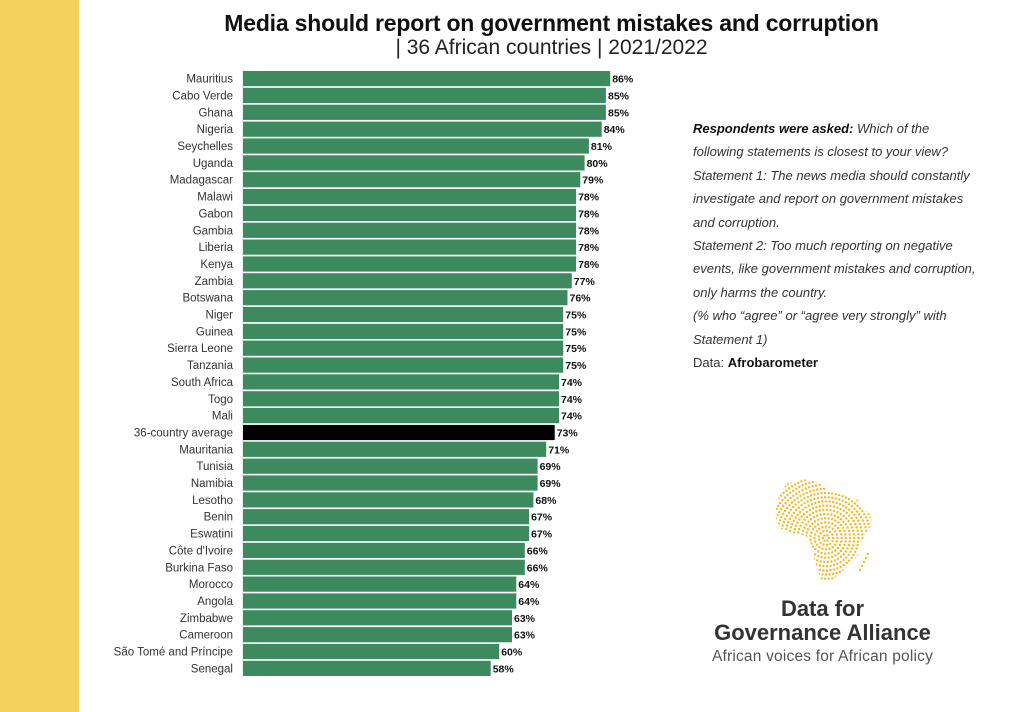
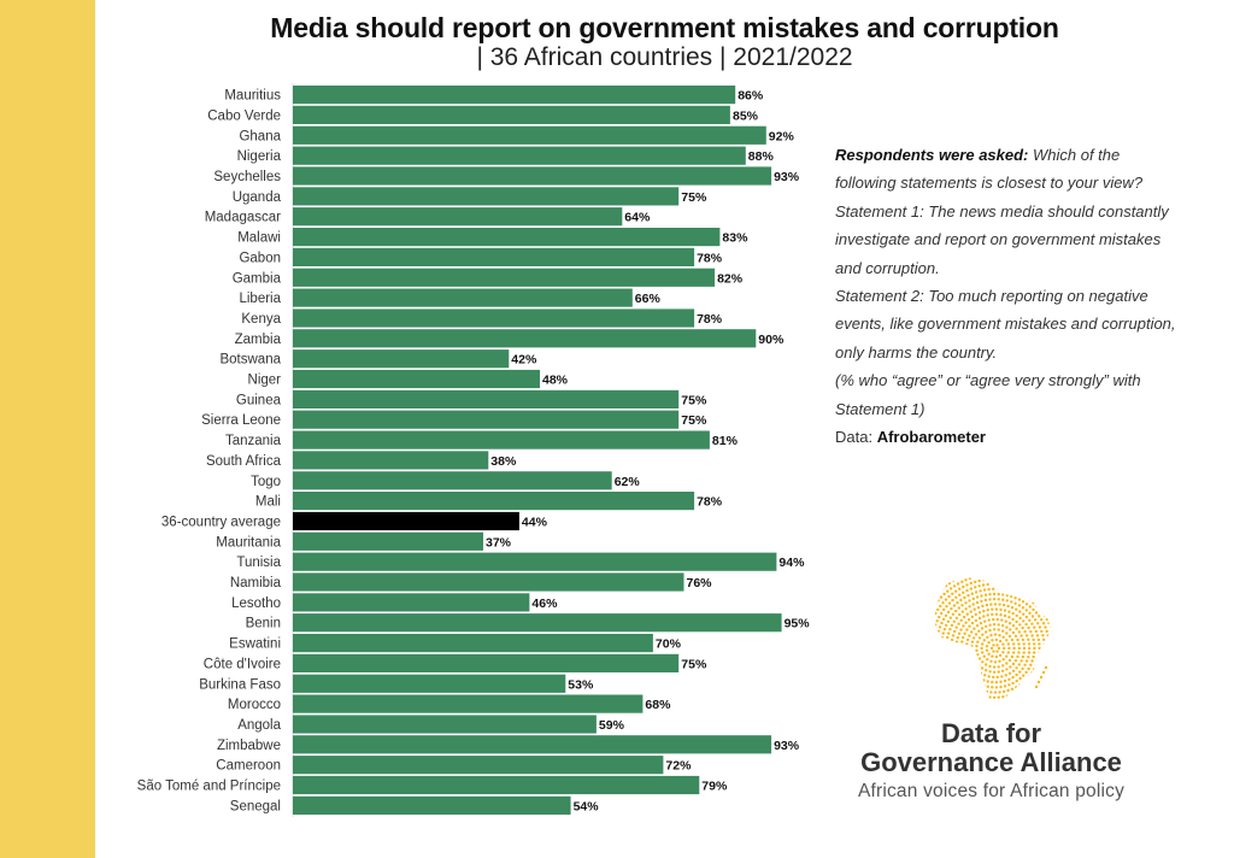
Ghana: 85% -> 92%
Nigeria: 84% -> 88%
Seychelles: 81% -> 93%
Uganda: 80% -> 75%
Madagascar: 79% -> 64%
Malawi: 78% -> 83%
Gambia: 78% -> 82%
Liberia: 78% -> 66%
Zambia: 77% -> 90%
Botswana: 76% -> 42%
Niger: 75% -> 48%
Tanzania: 75% -> 81%
South Africa: 74% -> 38%
Togo: 74% -> 62%
Mali: 74% -> 78%
36-country average: 73% -> 44%
Mauritania: 71% -> 37%
Tunisia: 69% -> 94%
Namibia: 69% -> 76%
Lesotho: 68% -> 46%
Benin: 67% -> 95%
Eswatini: 67% -> 70%
Côte d'Ivoire: 66% -> 75%
Burkina Faso: 66% -> 53%
Morocco: 64% -> 68%
Angola: 64% -> 59%
Zimbabwe: 63% -> 93%
Cameroon: 63% -> 72%
São Tomé and Príncipe: 60% -> 79%
Senegal: 58% -> 54%
